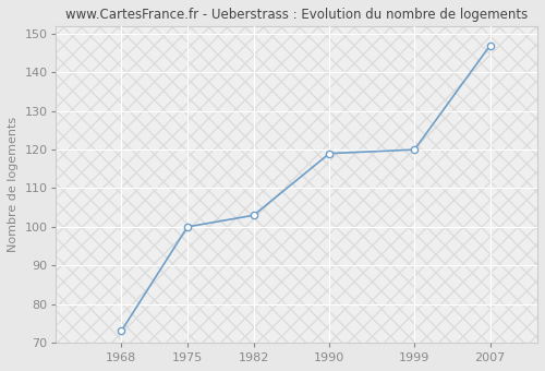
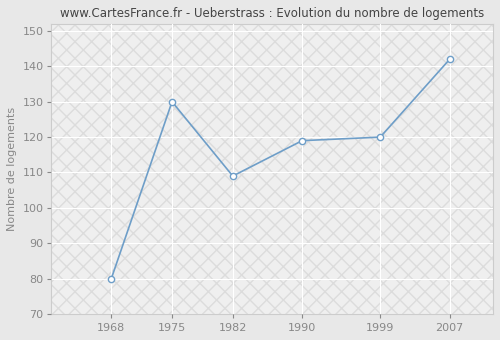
1968: 73 -> 80
1975: 100 -> 130
1982: 103 -> 109
2007: 147 -> 142
